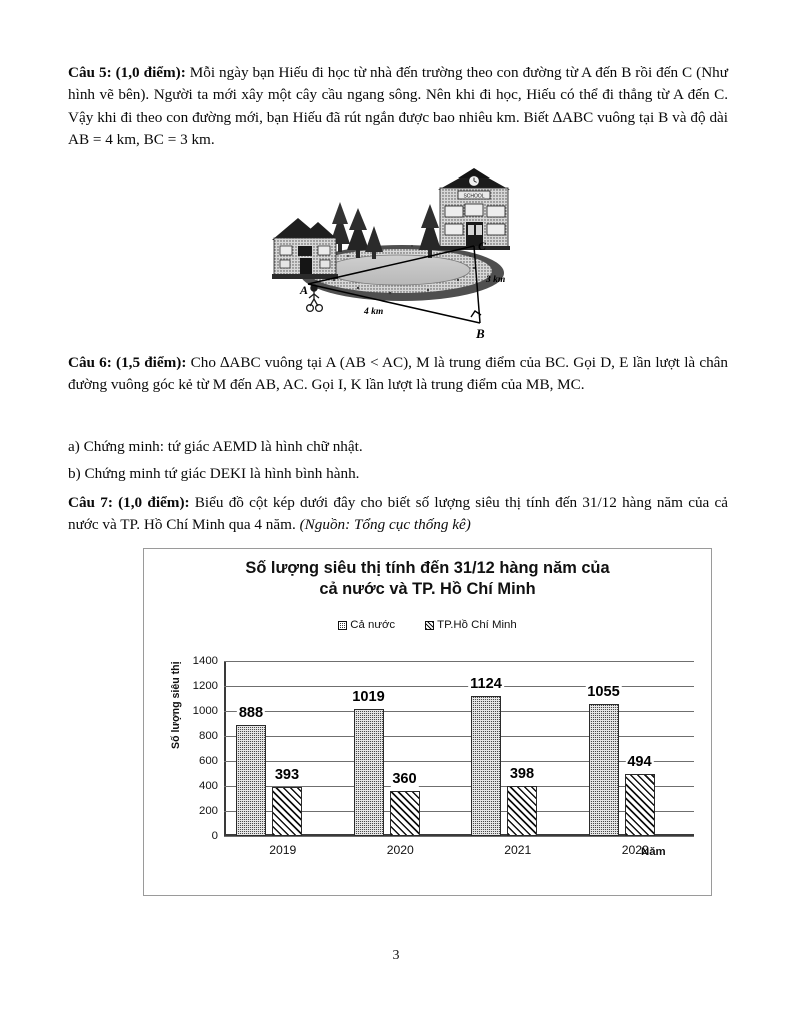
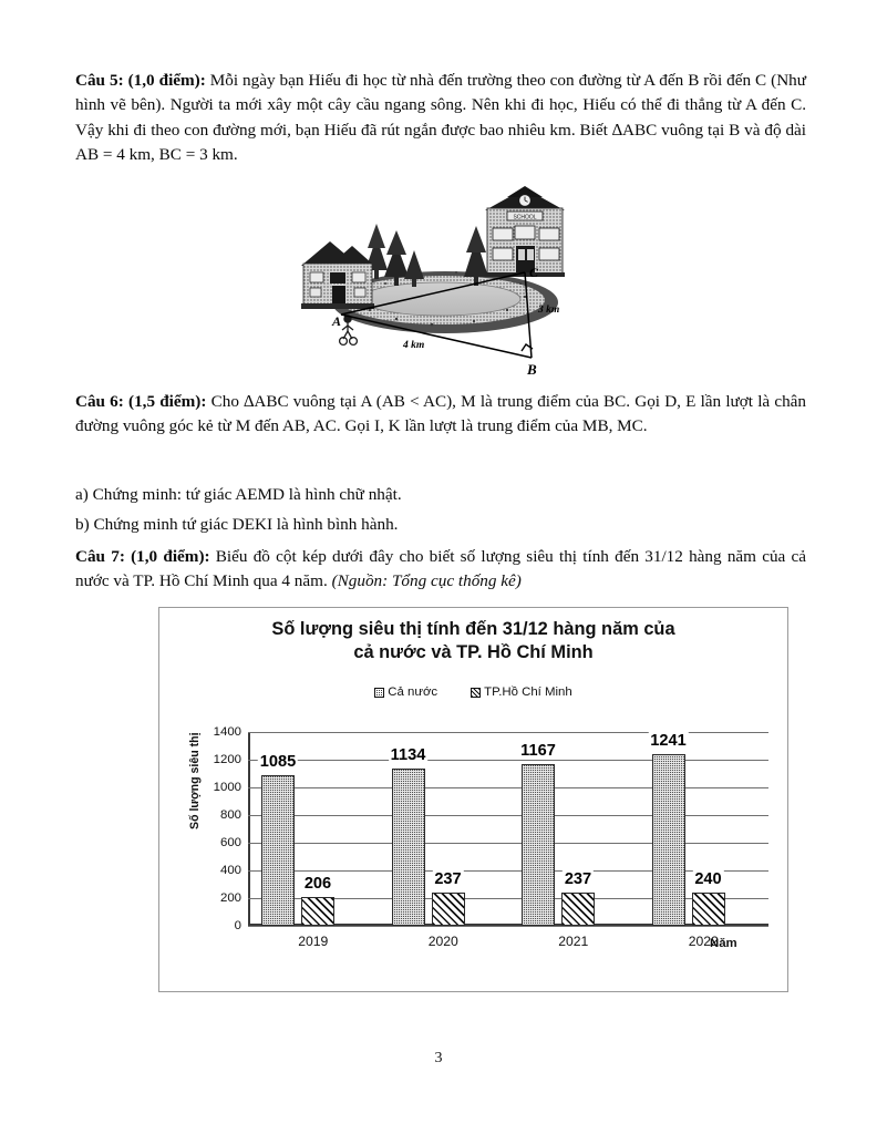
Cả nước/2019: 888 -> 1085
TP.Hồ Chí Minh/2019: 393 -> 206
Cả nước/2020: 1019 -> 1134
TP.Hồ Chí Minh/2020: 360 -> 237
Cả nước/2021: 1124 -> 1167
TP.Hồ Chí Minh/2021: 398 -> 237
Cả nước/2022: 1055 -> 1241
TP.Hồ Chí Minh/2022: 494 -> 240
